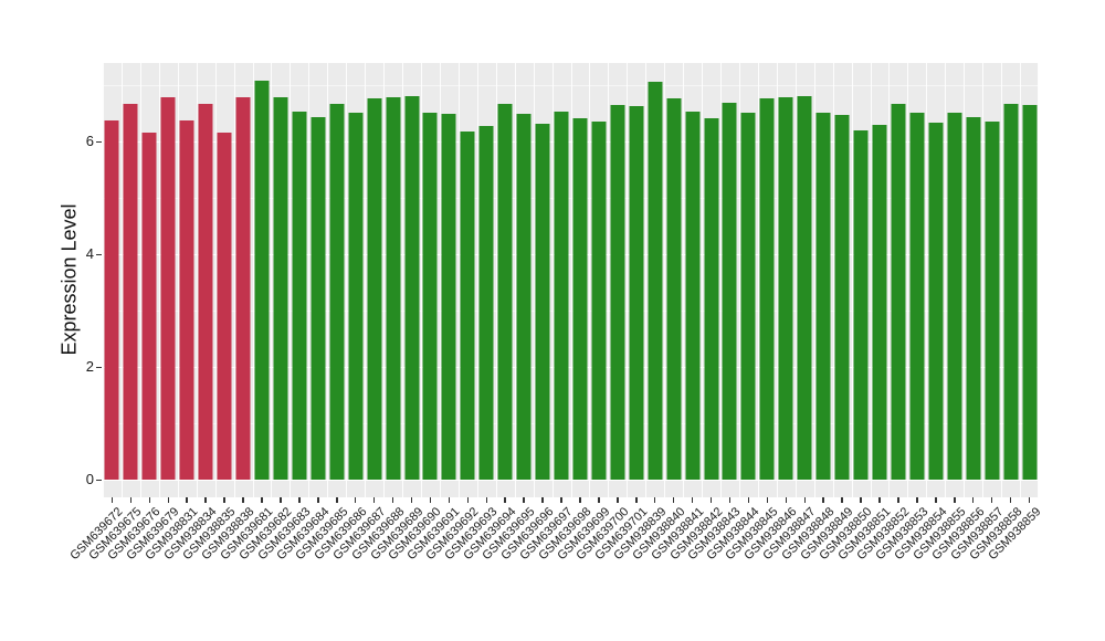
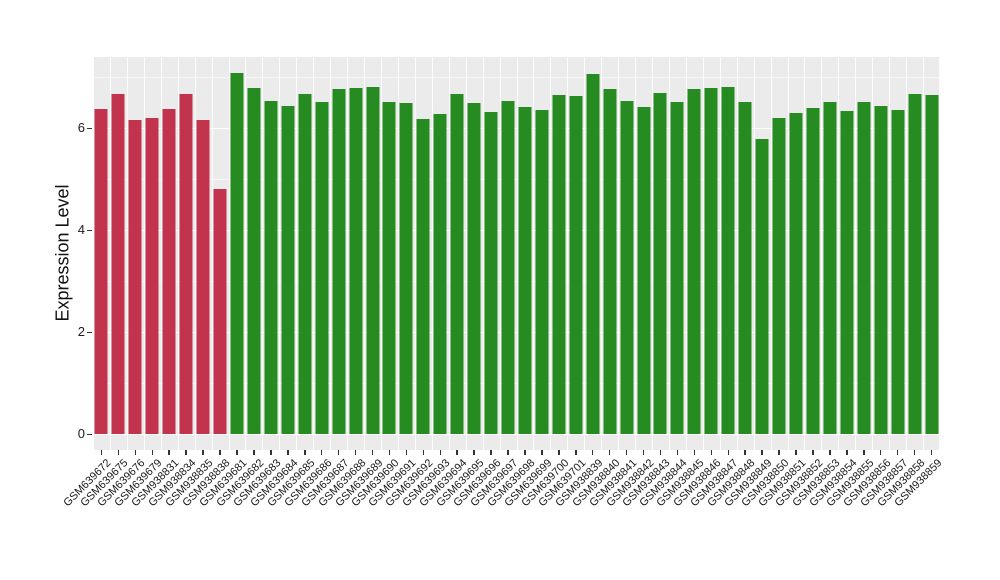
GSM639679: 6.8 -> 6.2
GSM938838: 6.8 -> 4.8
GSM938849: 6.5 -> 5.8
GSM938852: 6.7 -> 6.4
